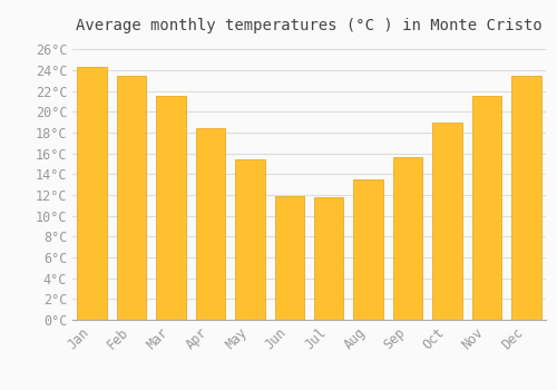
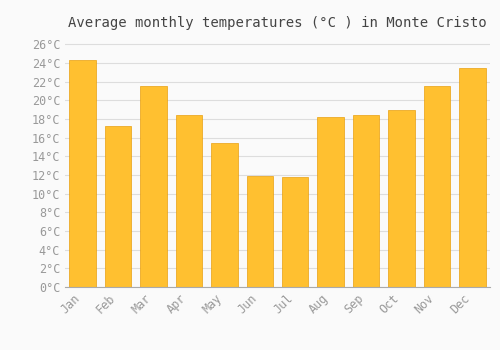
Feb: 23.5°C -> 17.2°C
Aug: 13.5°C -> 18.2°C
Sep: 15.6°C -> 18.4°C
